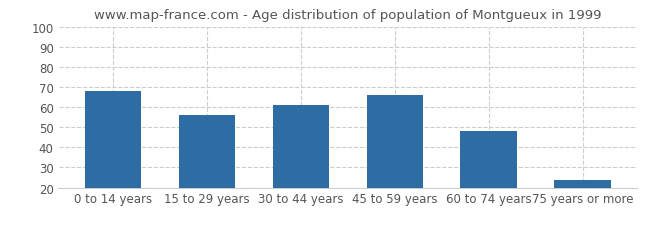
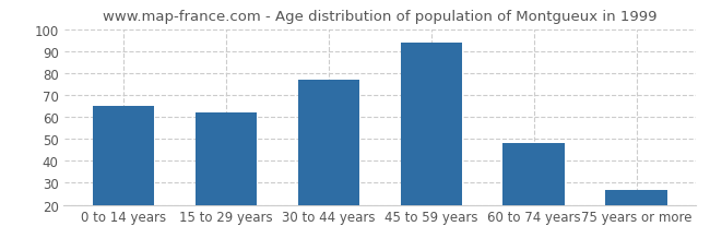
0 to 14 years: 68 -> 65
15 to 29 years: 56 -> 62
30 to 44 years: 61 -> 77
45 to 59 years: 66 -> 94
75 years or more: 24 -> 27
